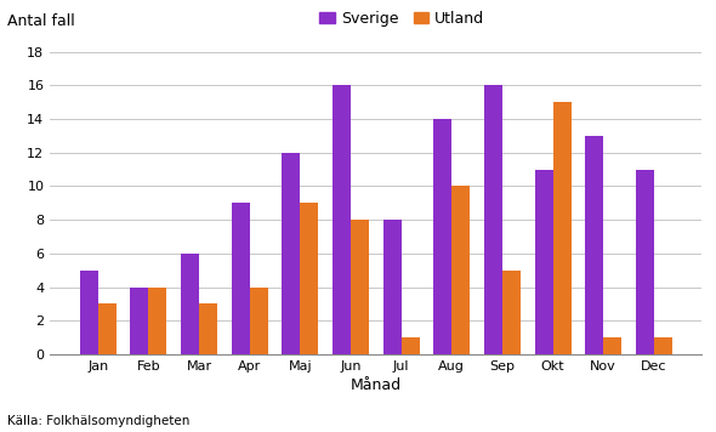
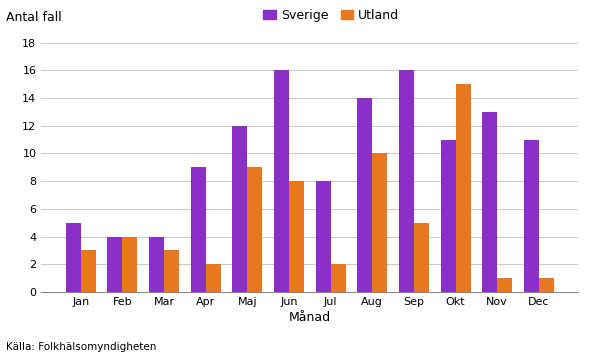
Sverige/Mar: 6 -> 4
Utland/Apr: 4 -> 2
Utland/Jul: 1 -> 2
